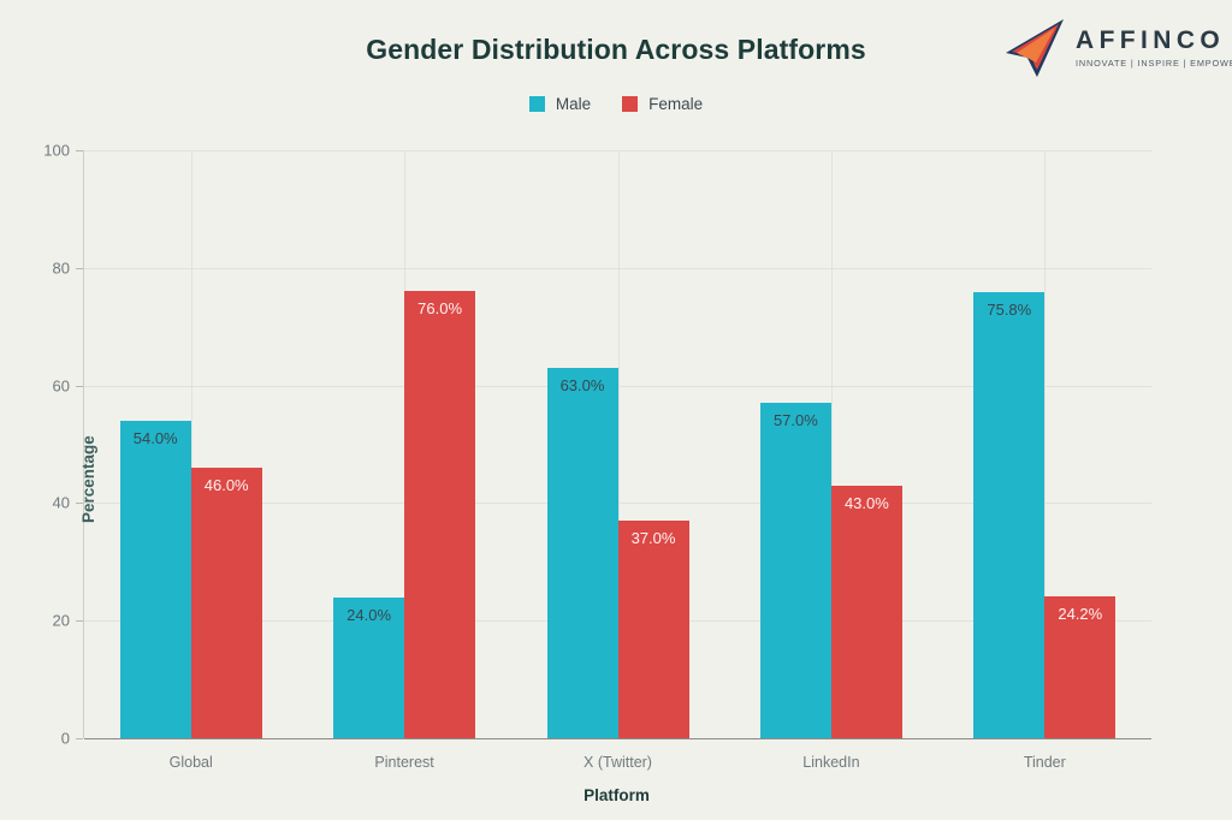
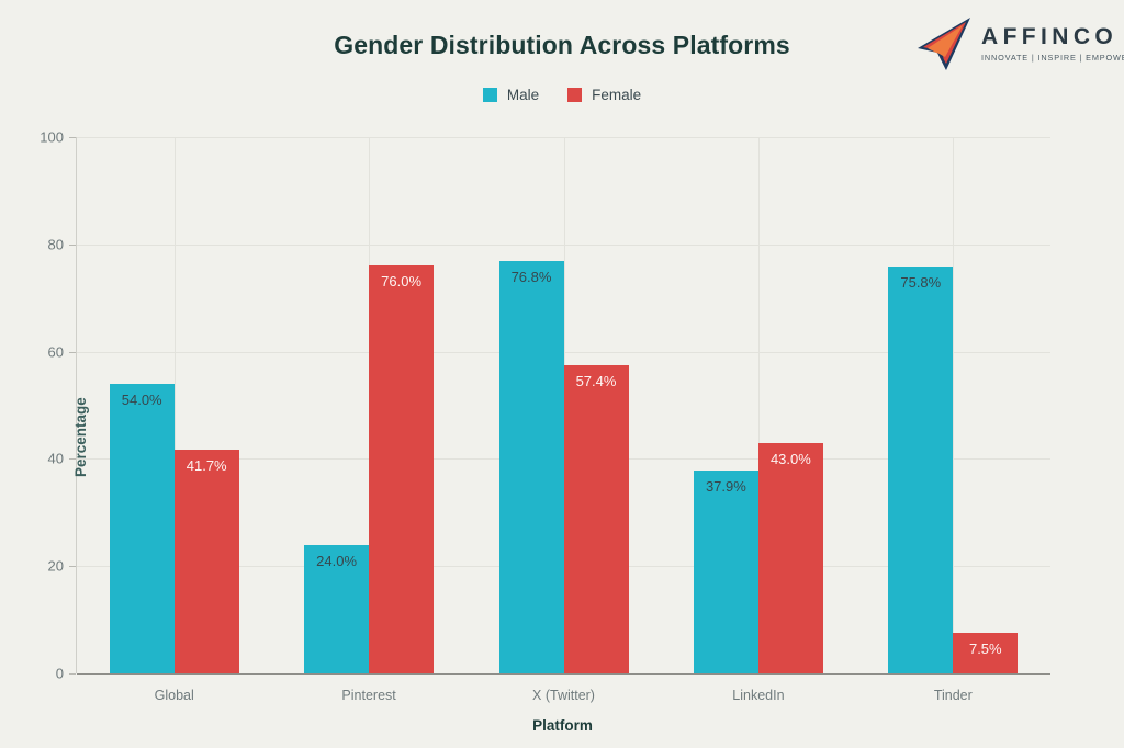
Female/Global: 46.0% -> 41.7%
Male/X (Twitter): 63.0% -> 76.8%
Female/X (Twitter): 37.0% -> 57.4%
Male/LinkedIn: 57.0% -> 37.9%
Female/Tinder: 24.2% -> 7.5%
